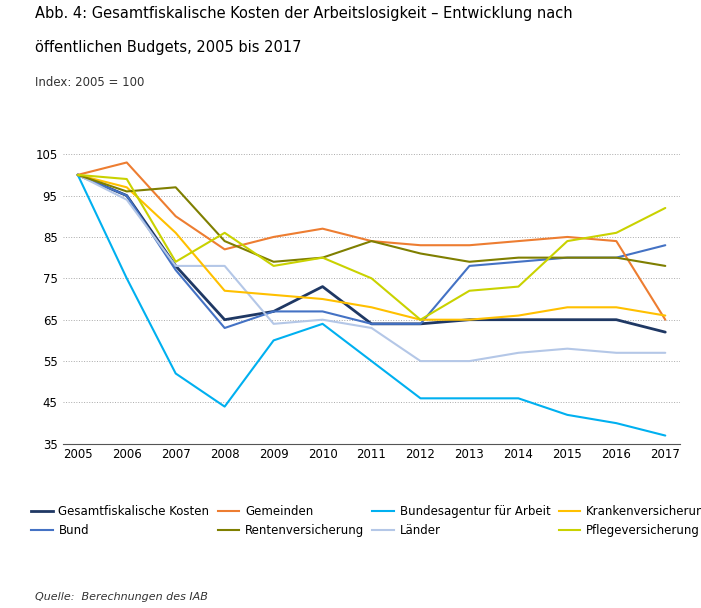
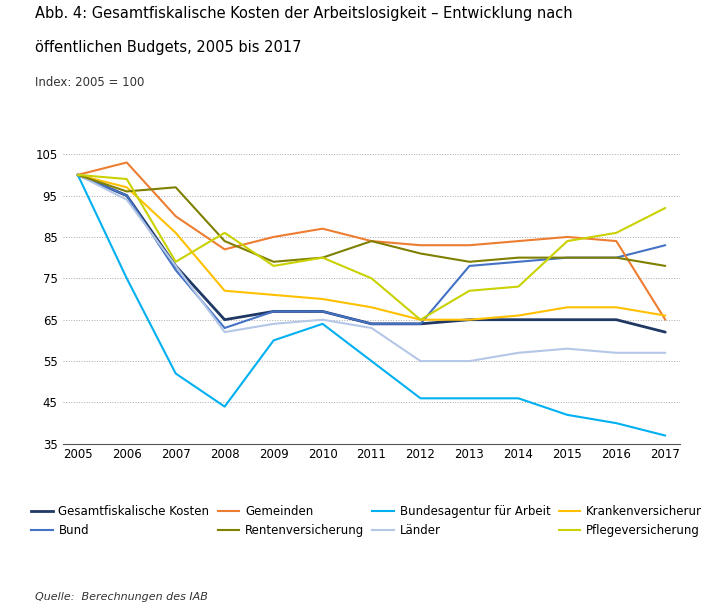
Länder/2008: 78 -> 62
Gesamtfiskalische Kosten/2010: 73 -> 67
